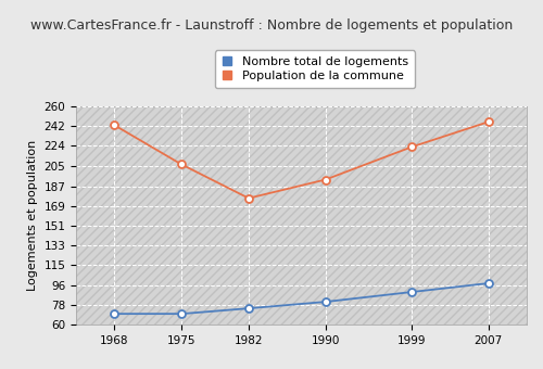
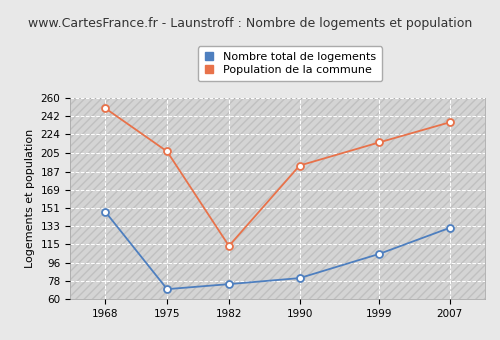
Nombre total de logements/1968: 70 -> 147
Population de la commune/1968: 243 -> 250
Population de la commune/1982: 176 -> 113
Nombre total de logements/1999: 90 -> 105
Population de la commune/1999: 223 -> 216
Nombre total de logements/2007: 98 -> 131
Population de la commune/2007: 246 -> 236
